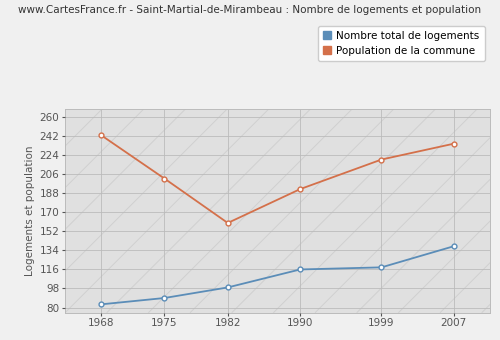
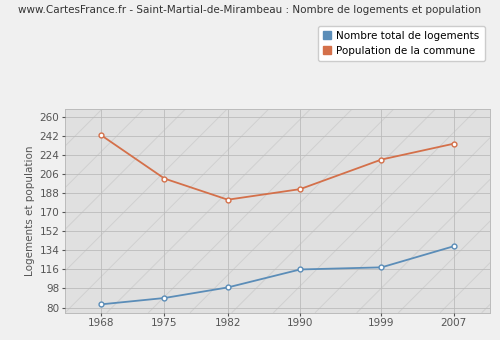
Population de la commune/1982: 160 -> 182
